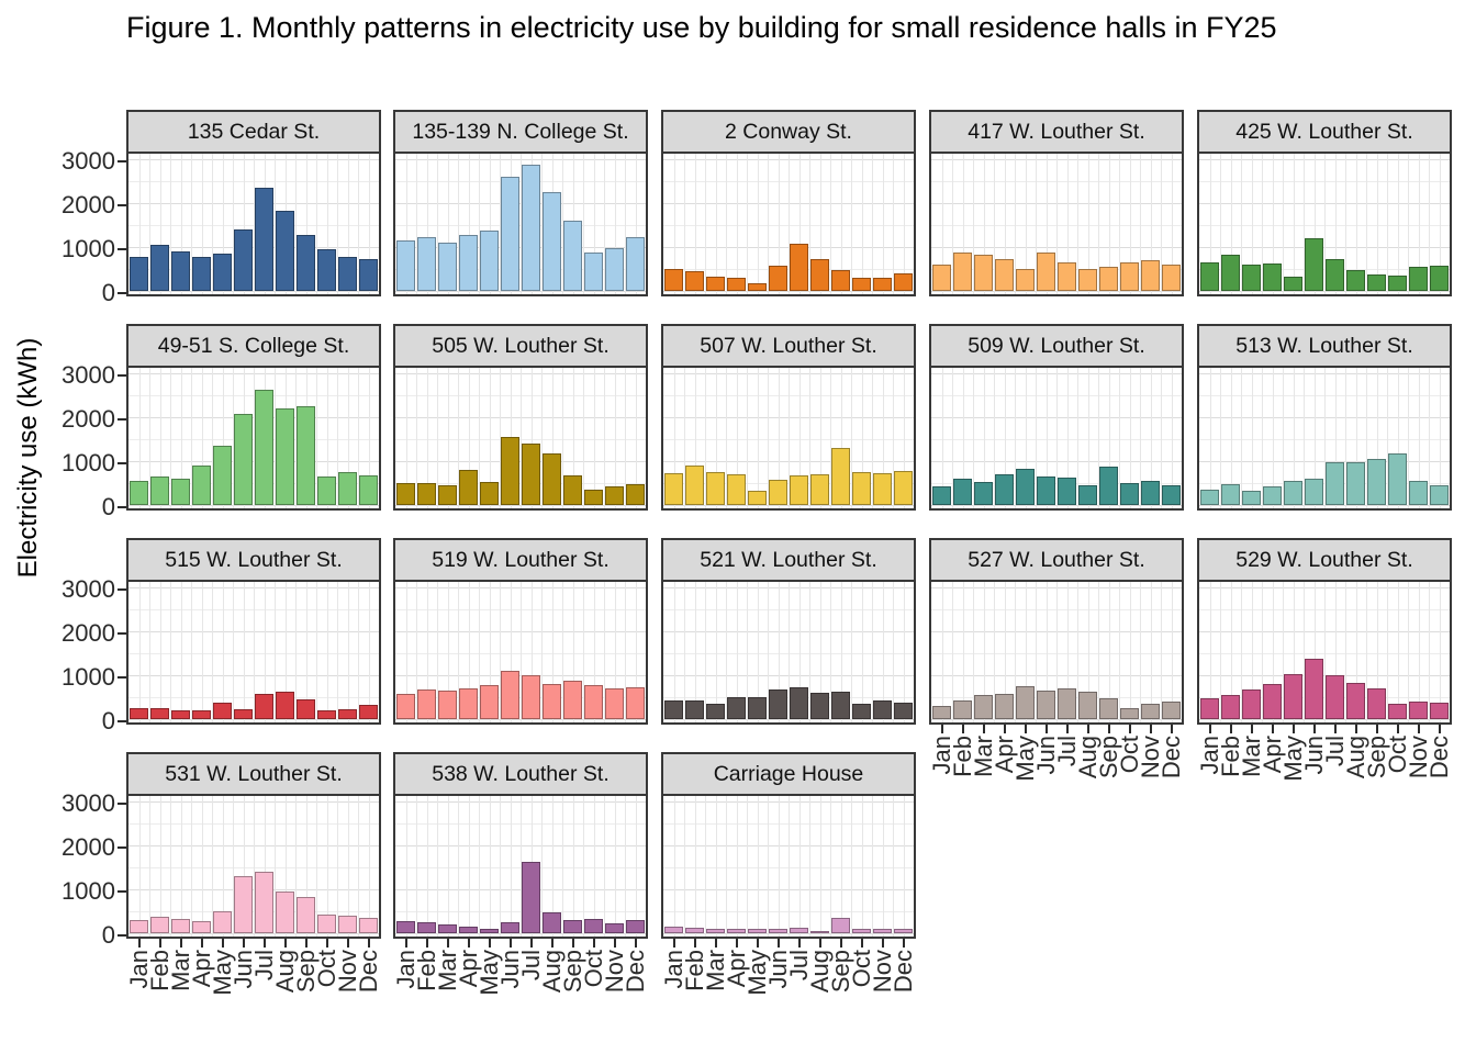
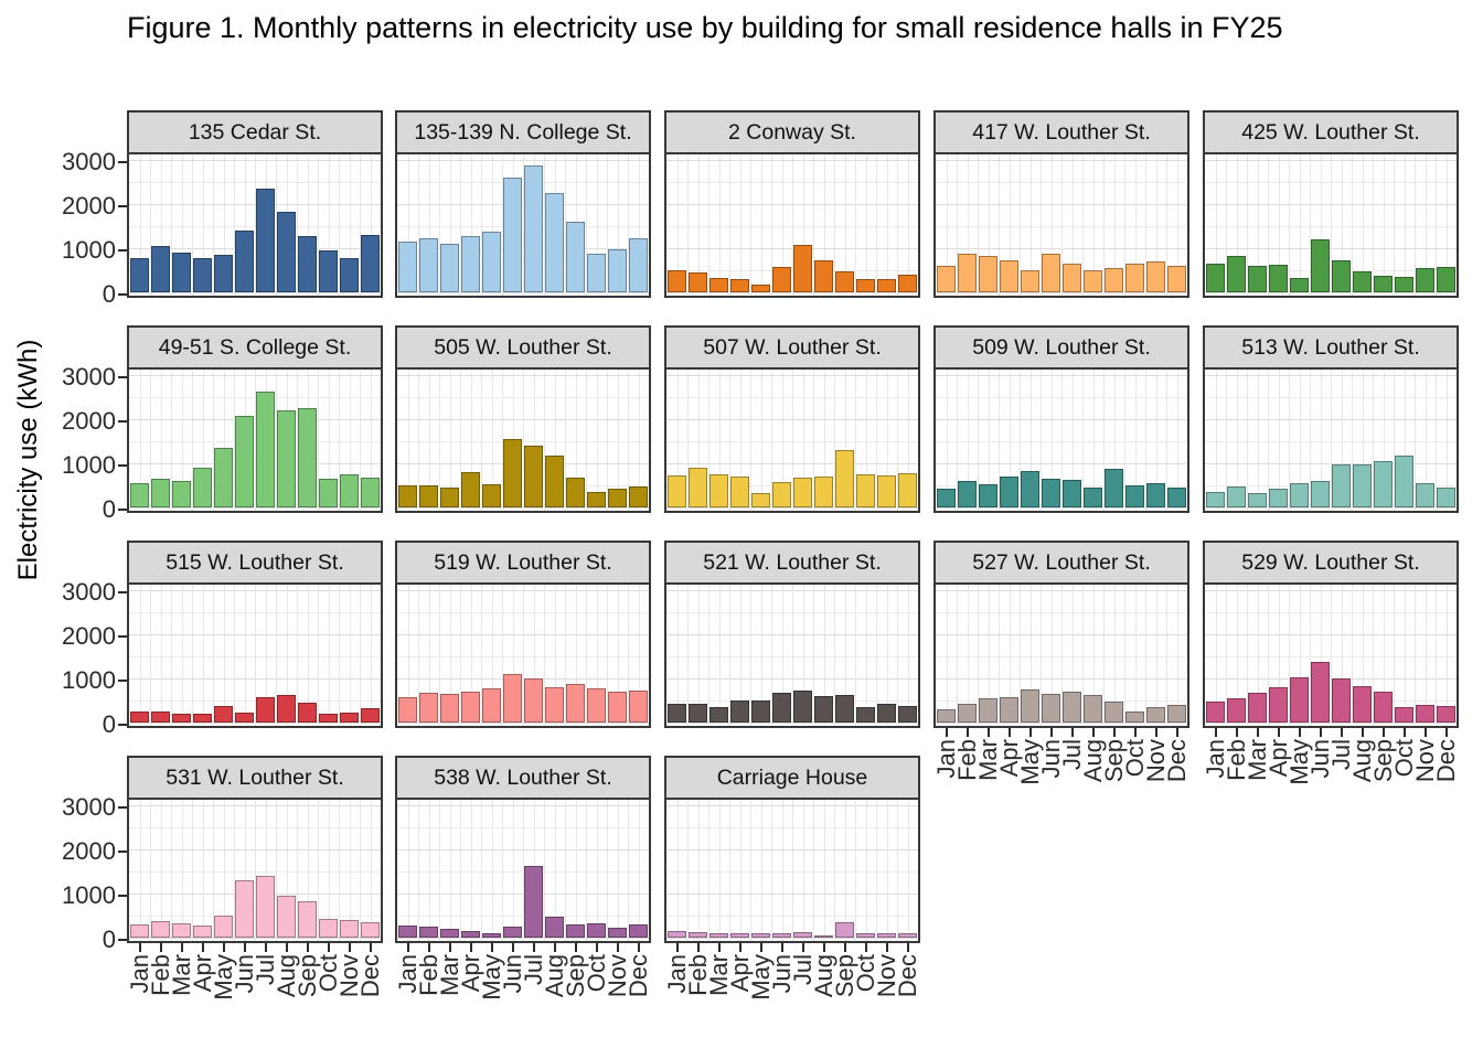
135 Cedar St./Dec: 700 -> 1300
